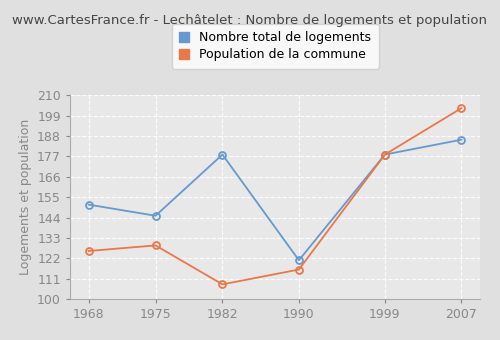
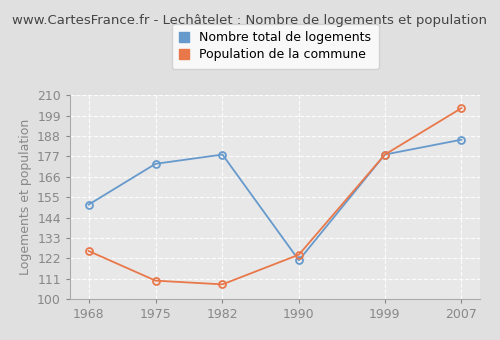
Nombre total de logements/1975: 145 -> 173
Population de la commune/1975: 129 -> 110
Population de la commune/1990: 116 -> 124
